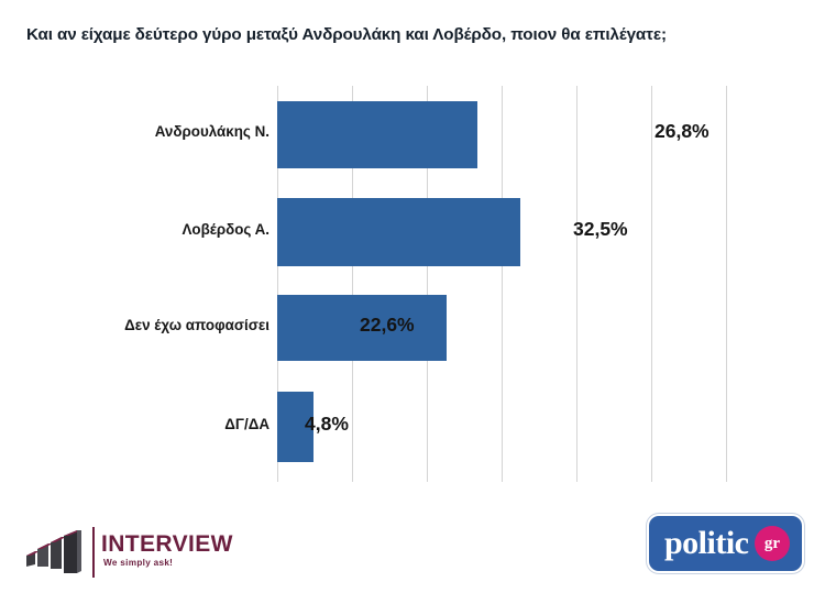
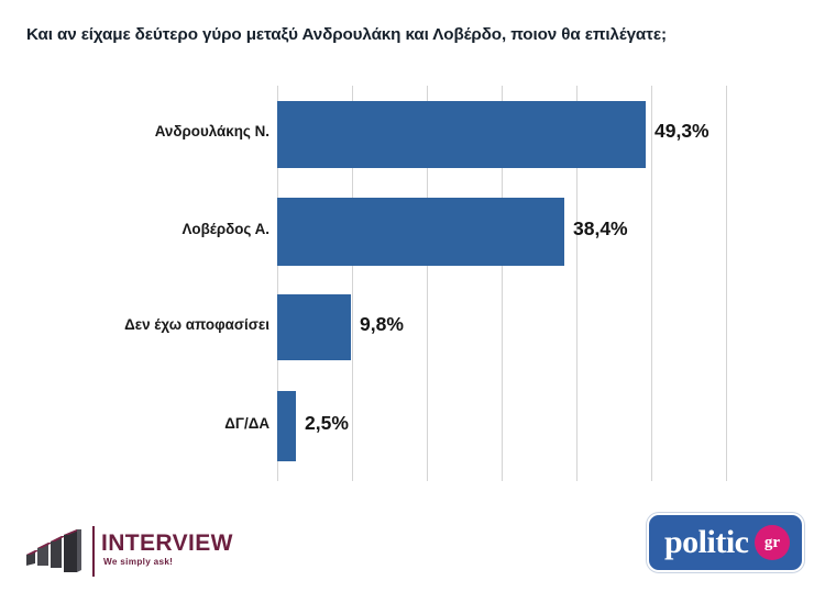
Ανδρουλάκης Ν.: 26,8% -> 49,3%
Λοβέρδος Α.: 32,5% -> 38,4%
Δεν έχω αποφασίσει: 22,6% -> 9,8%
ΔΓ/ΔΑ: 4,8% -> 2,5%
